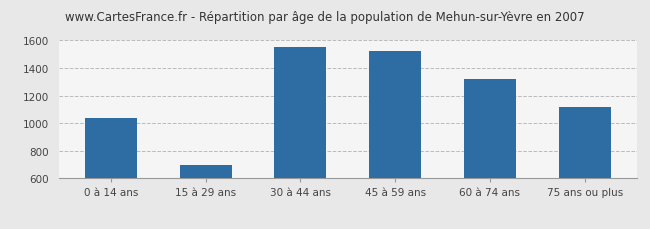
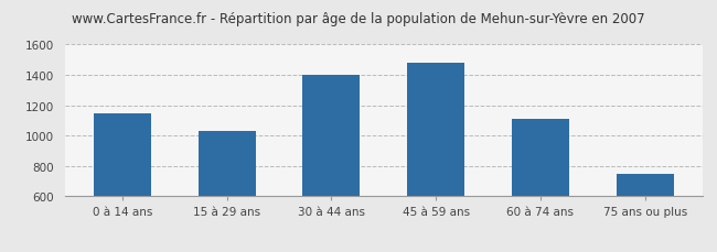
0 à 14 ans: 1040 -> 1150
15 à 29 ans: 700 -> 1030
30 à 44 ans: 1550 -> 1400
45 à 59 ans: 1520 -> 1480
60 à 74 ans: 1320 -> 1110
75 ans ou plus: 1120 -> 740
